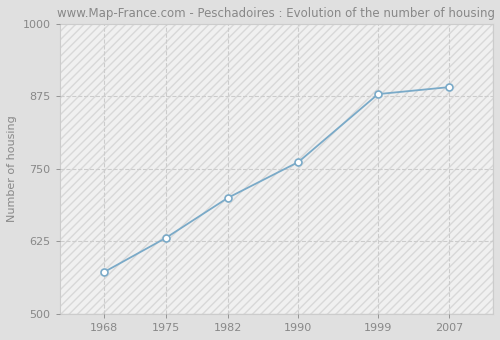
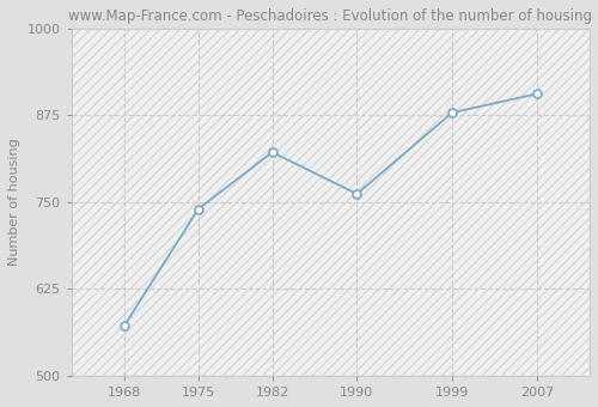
1975: 631 -> 740
1982: 700 -> 822
2007: 891 -> 906
